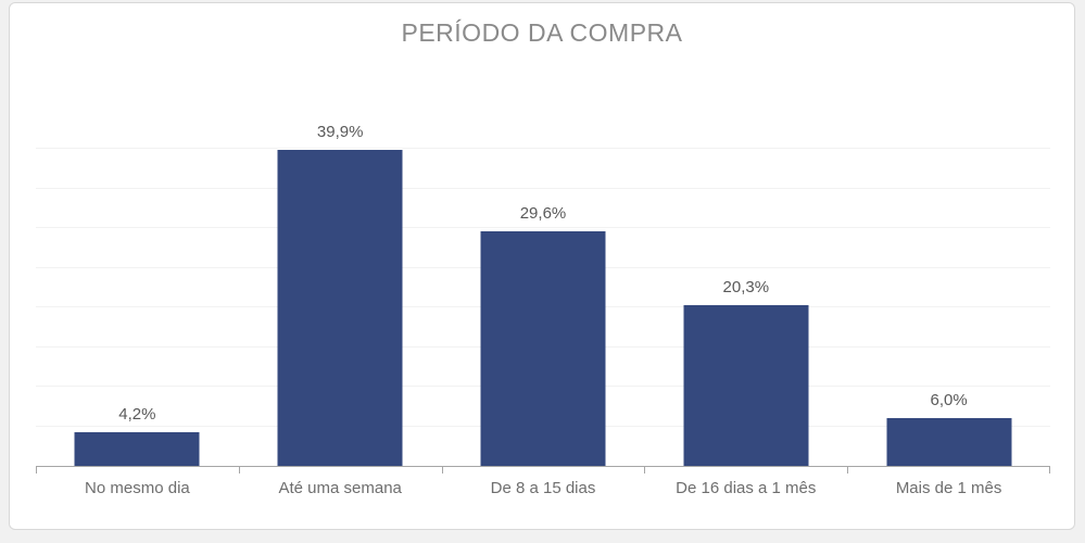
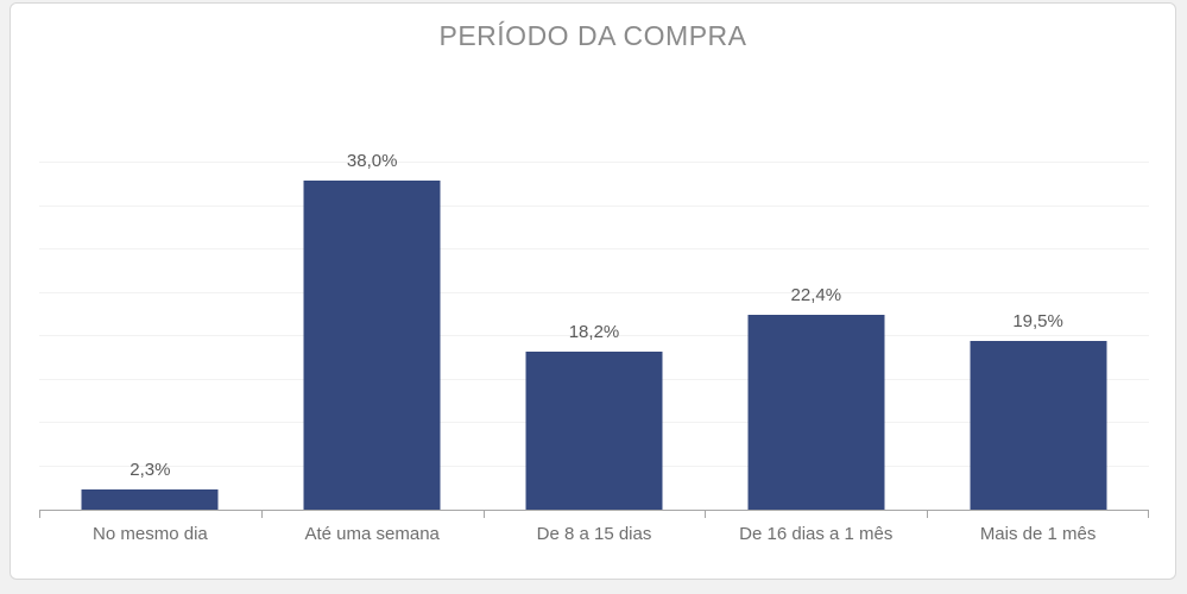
No mesmo dia: 4,2% -> 2,3%
Até uma semana: 39,9% -> 38,0%
De 8 a 15 dias: 29,6% -> 18,2%
De 16 dias a 1 mês: 20,3% -> 22,4%
Mais de 1 mês: 6,0% -> 19,5%
